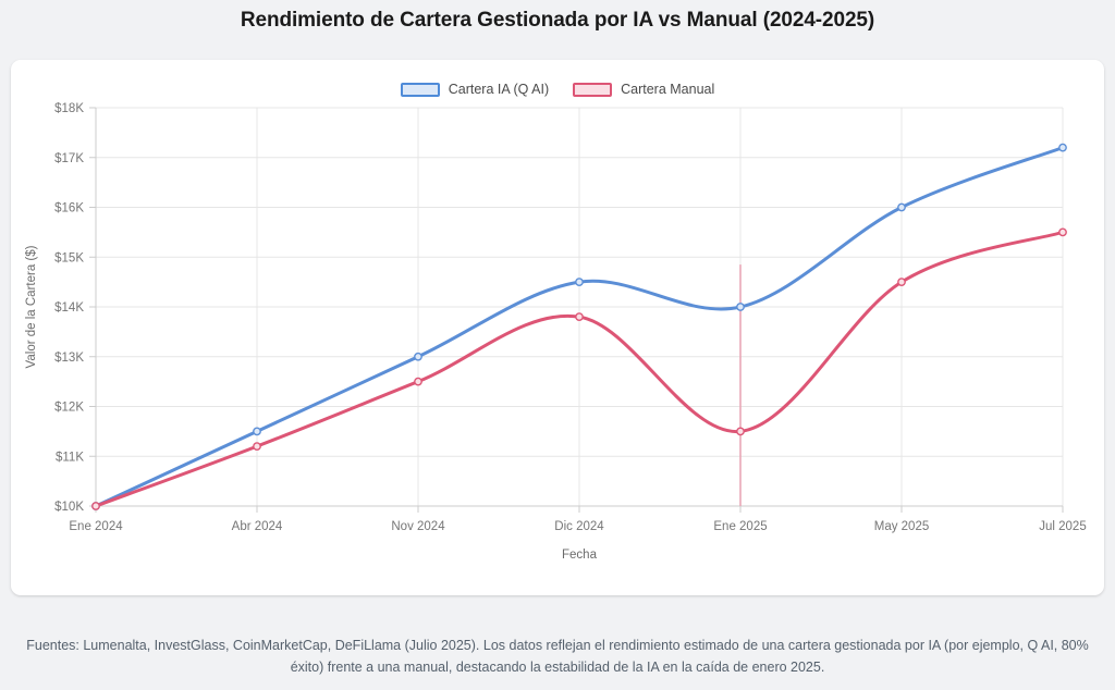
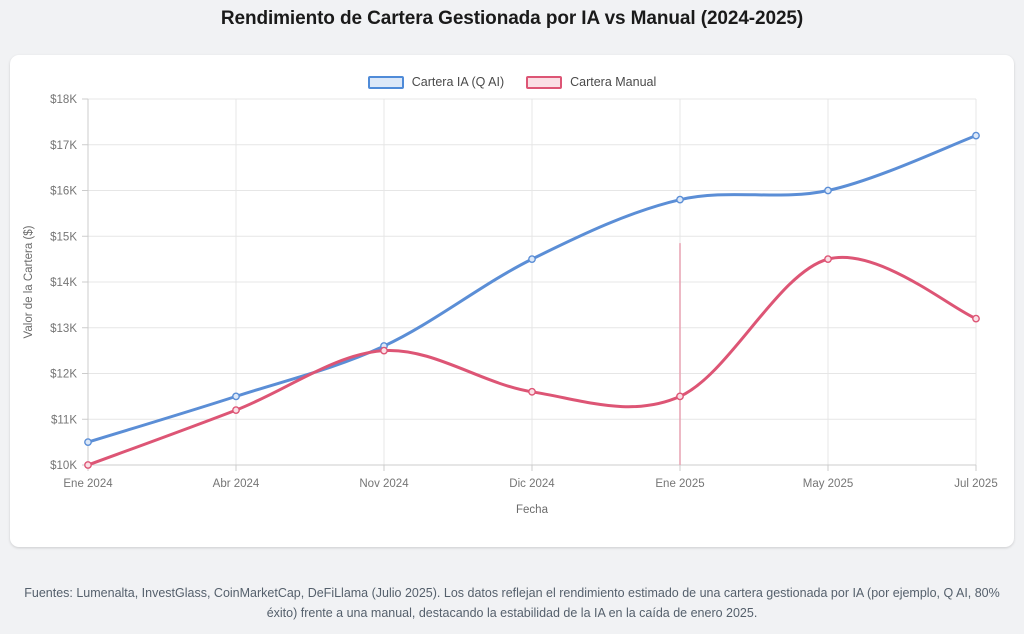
Cartera IA (Q AI)/Ene 2024: $10.0K -> $10.5K
Cartera IA (Q AI)/Nov 2024: $13.0K -> $12.6K
Cartera Manual/Dic 2024: $13.8K -> $11.6K
Cartera IA (Q AI)/Ene 2025: $14.0K -> $15.8K
Cartera Manual/Jul 2025: $15.5K -> $13.2K
